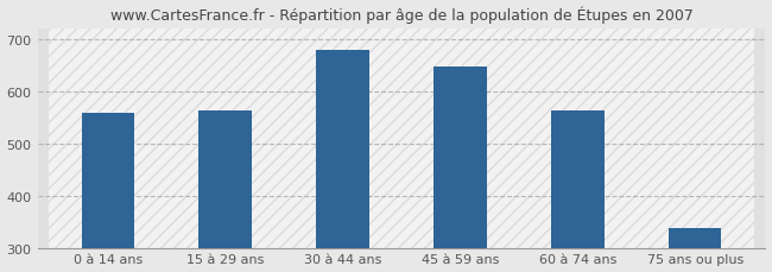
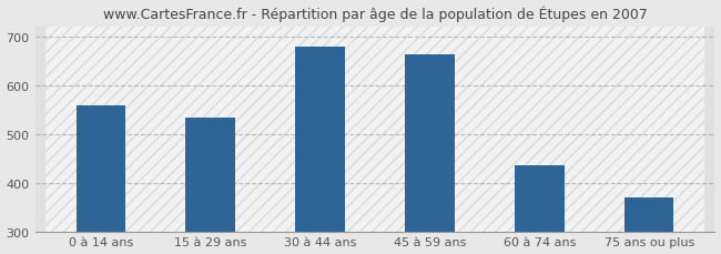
15 à 29 ans: 564 -> 535
45 à 59 ans: 648 -> 665
60 à 74 ans: 564 -> 435
75 ans ou plus: 338 -> 370
